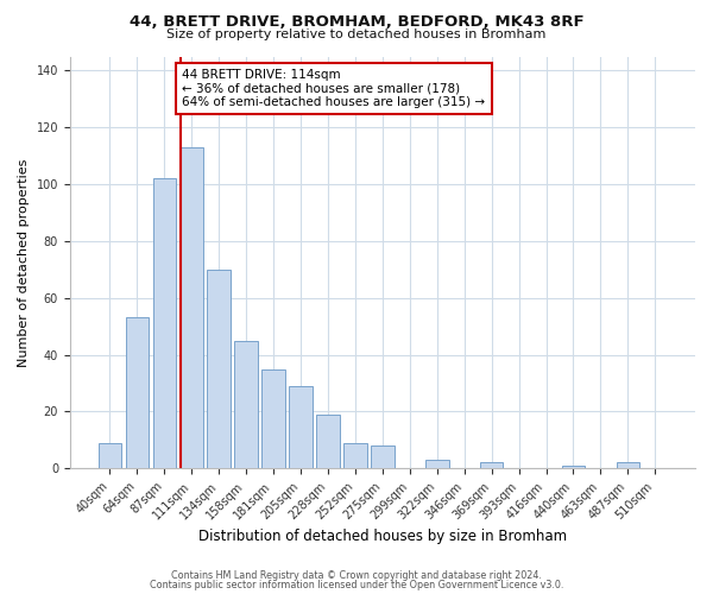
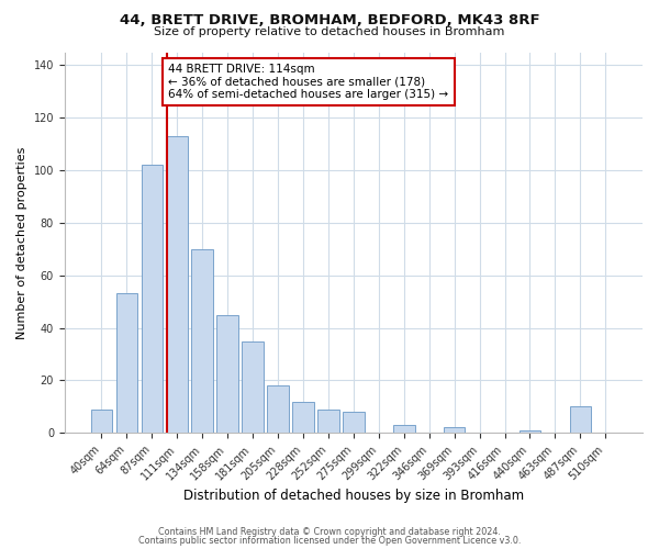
205sqm: 29 -> 18
228sqm: 19 -> 12
487sqm: 2 -> 10
